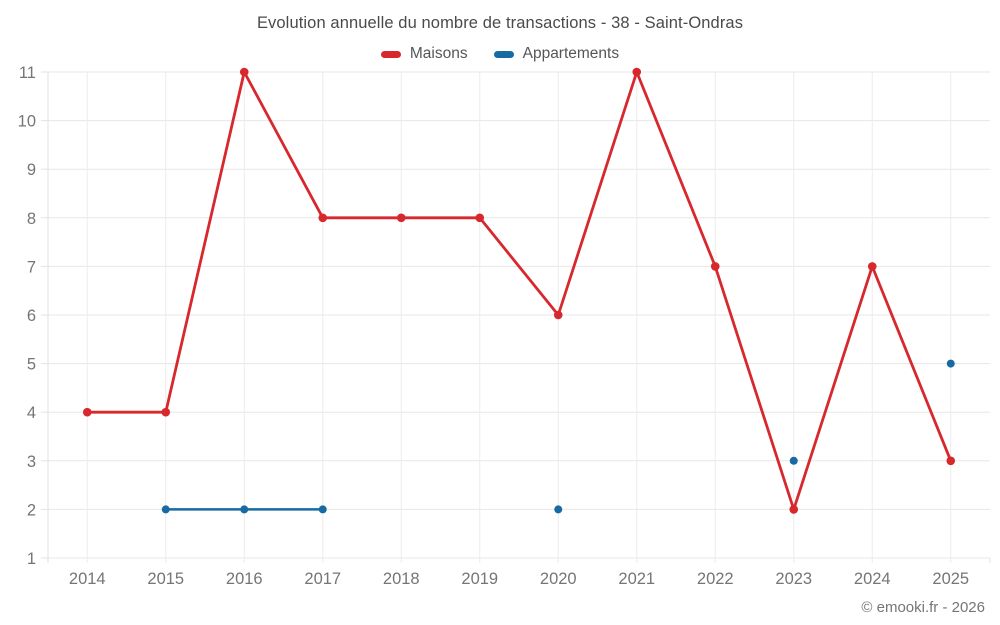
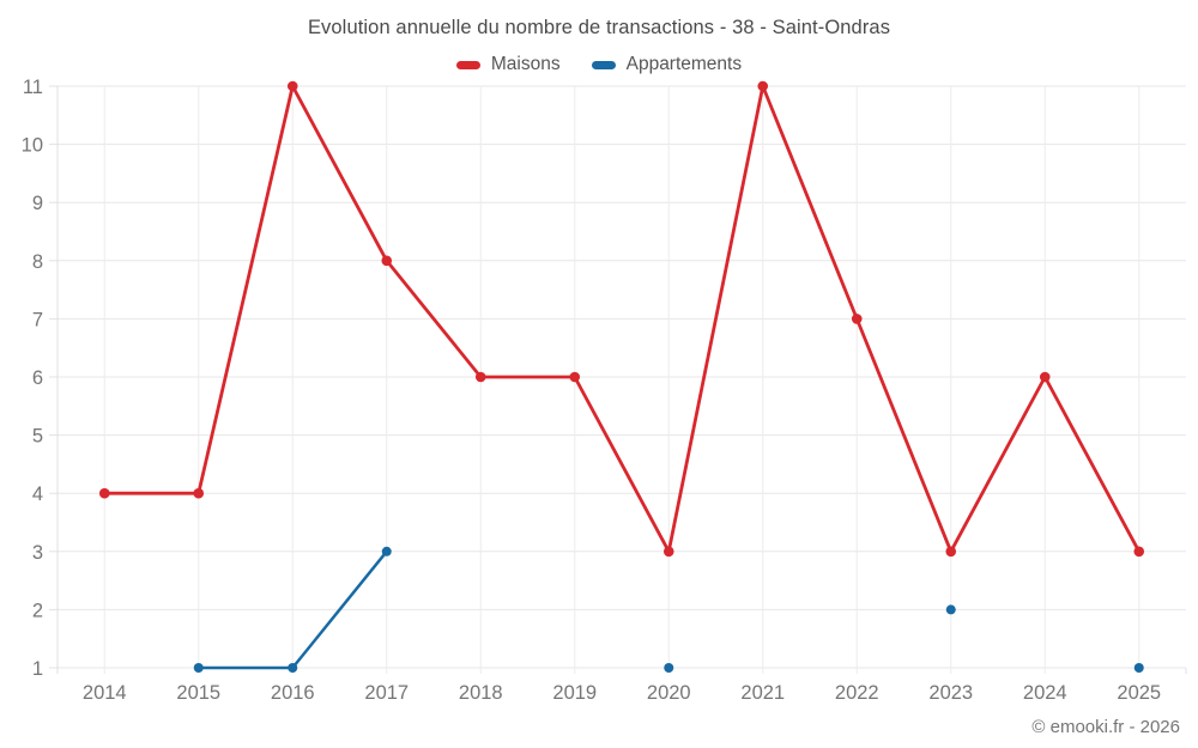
Appartements/2015: 2 -> 1
Appartements/2016: 2 -> 1
Appartements/2017: 2 -> 3
Maisons/2018: 8 -> 6
Maisons/2019: 8 -> 6
Maisons/2020: 6 -> 3
Appartements/2020: 2 -> 1
Maisons/2023: 2 -> 3
Appartements/2023: 3 -> 2
Maisons/2024: 7 -> 6
Appartements/2025: 5 -> 1
